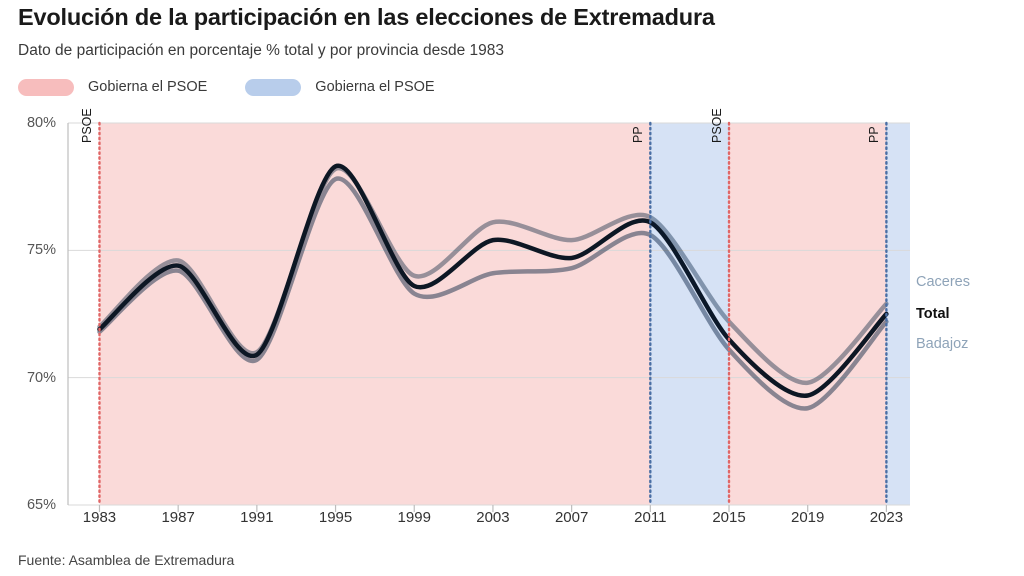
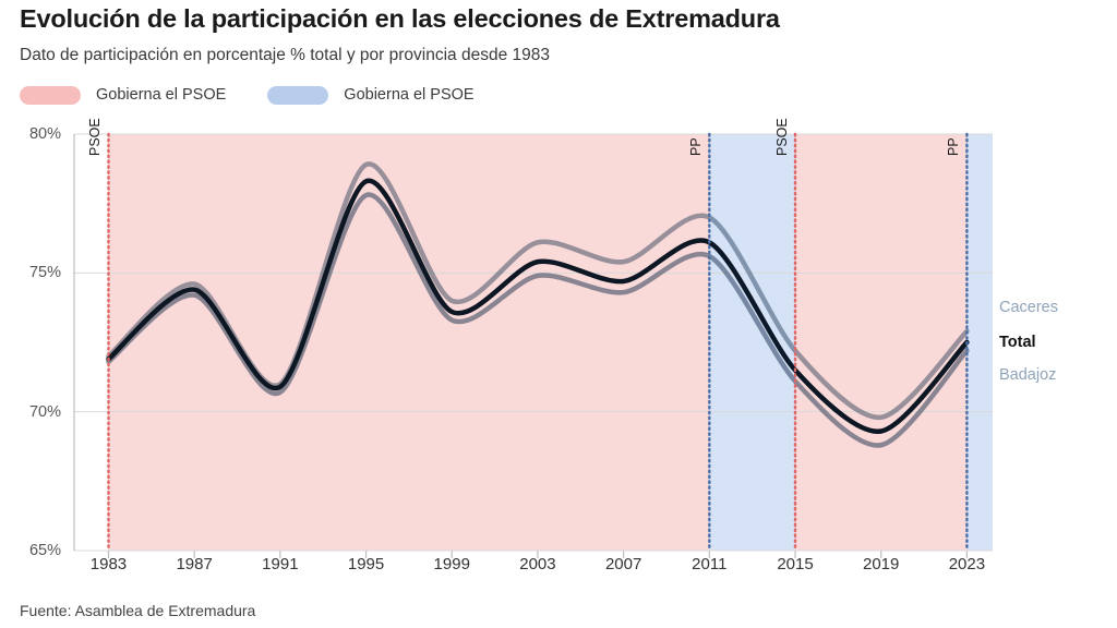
Caceres/1995: 78.2% -> 78.9%
Badajoz/2003: 74.1% -> 74.9%
Caceres/2011: 76.3% -> 77.0%
